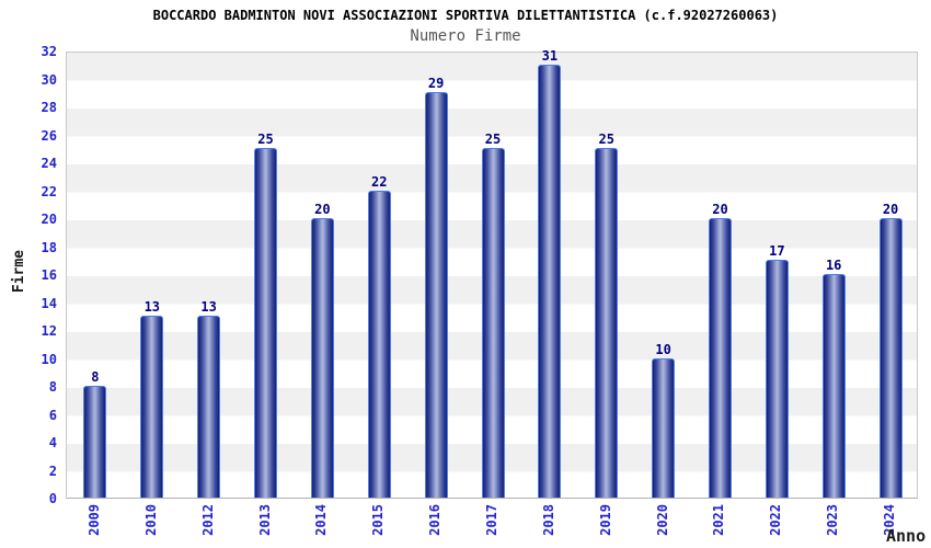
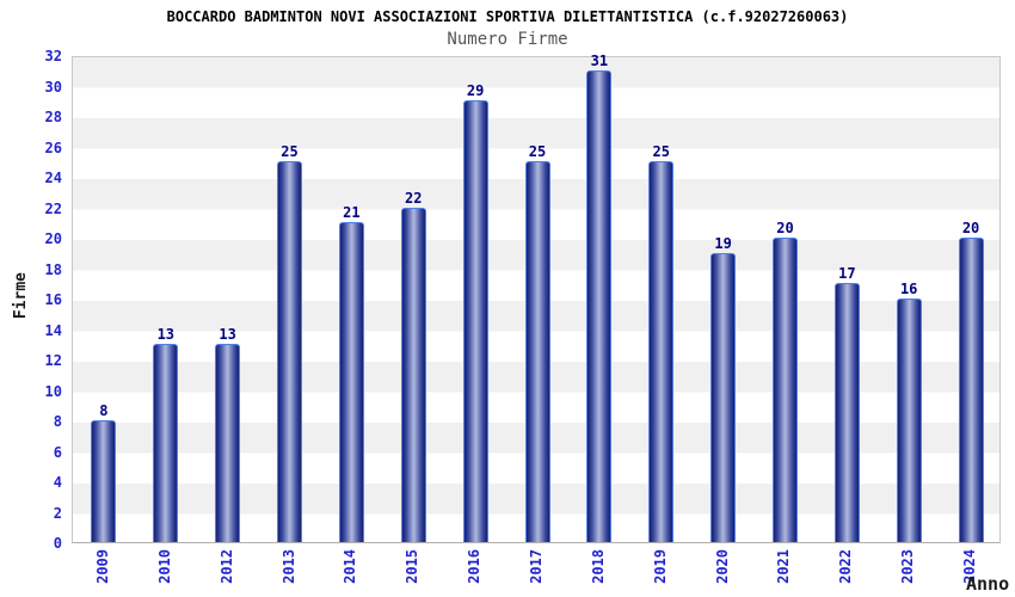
2014: 20 -> 21
2020: 10 -> 19
